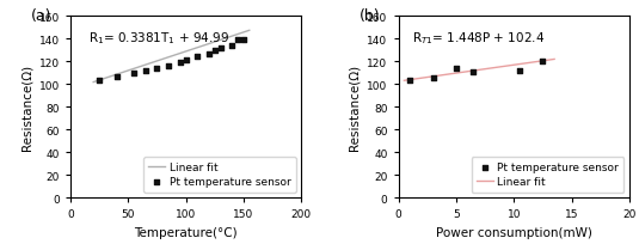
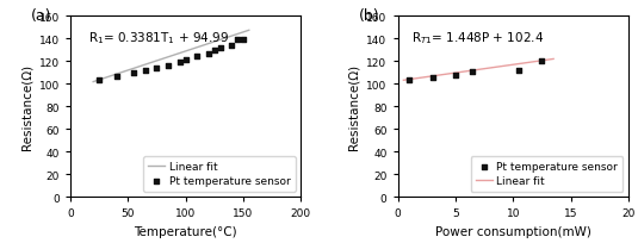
Pt temperature sensor/5: 114 -> 108
